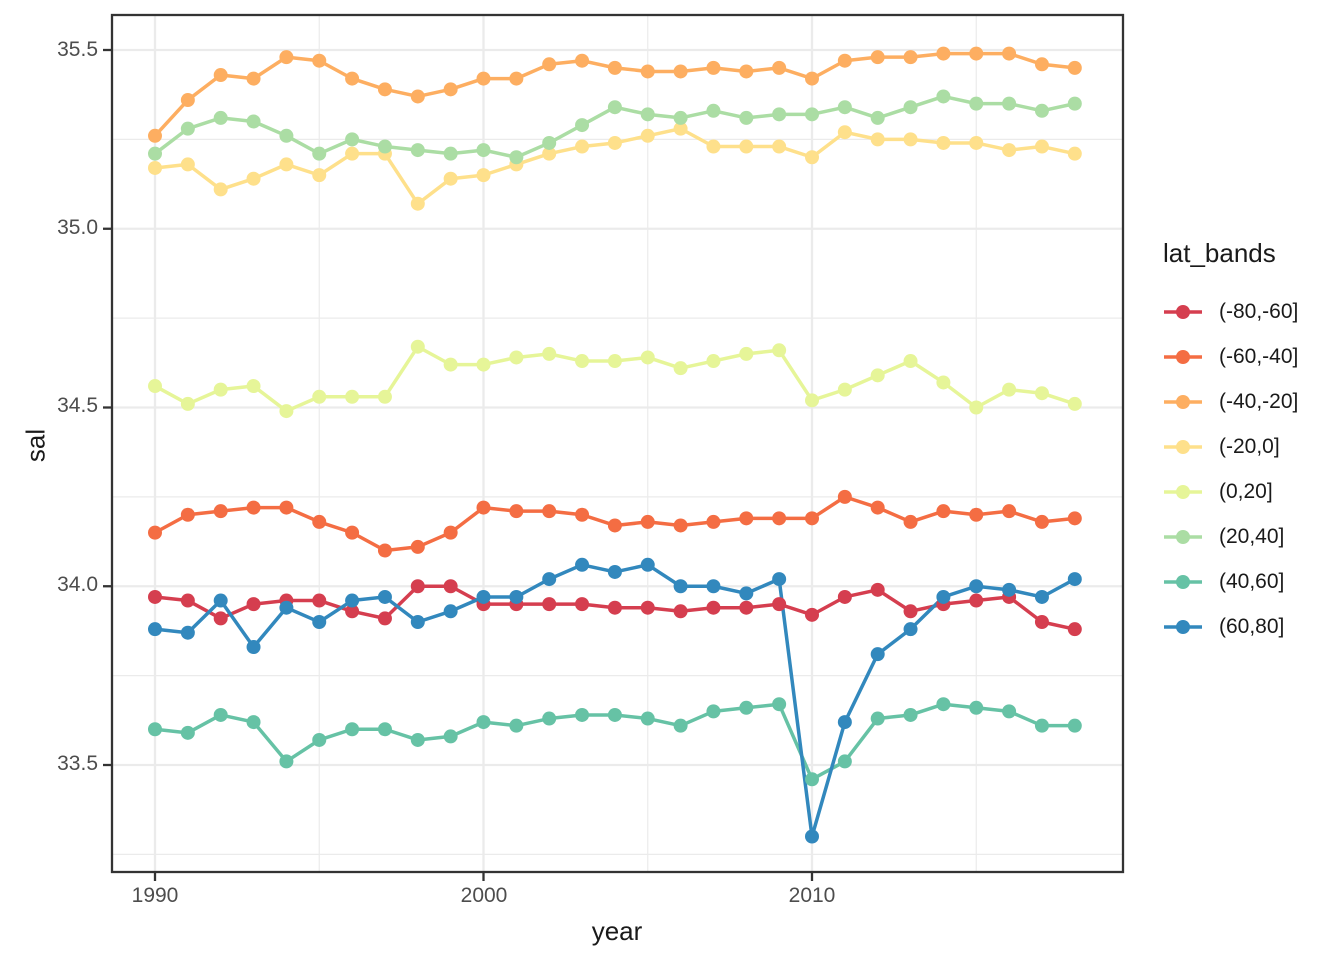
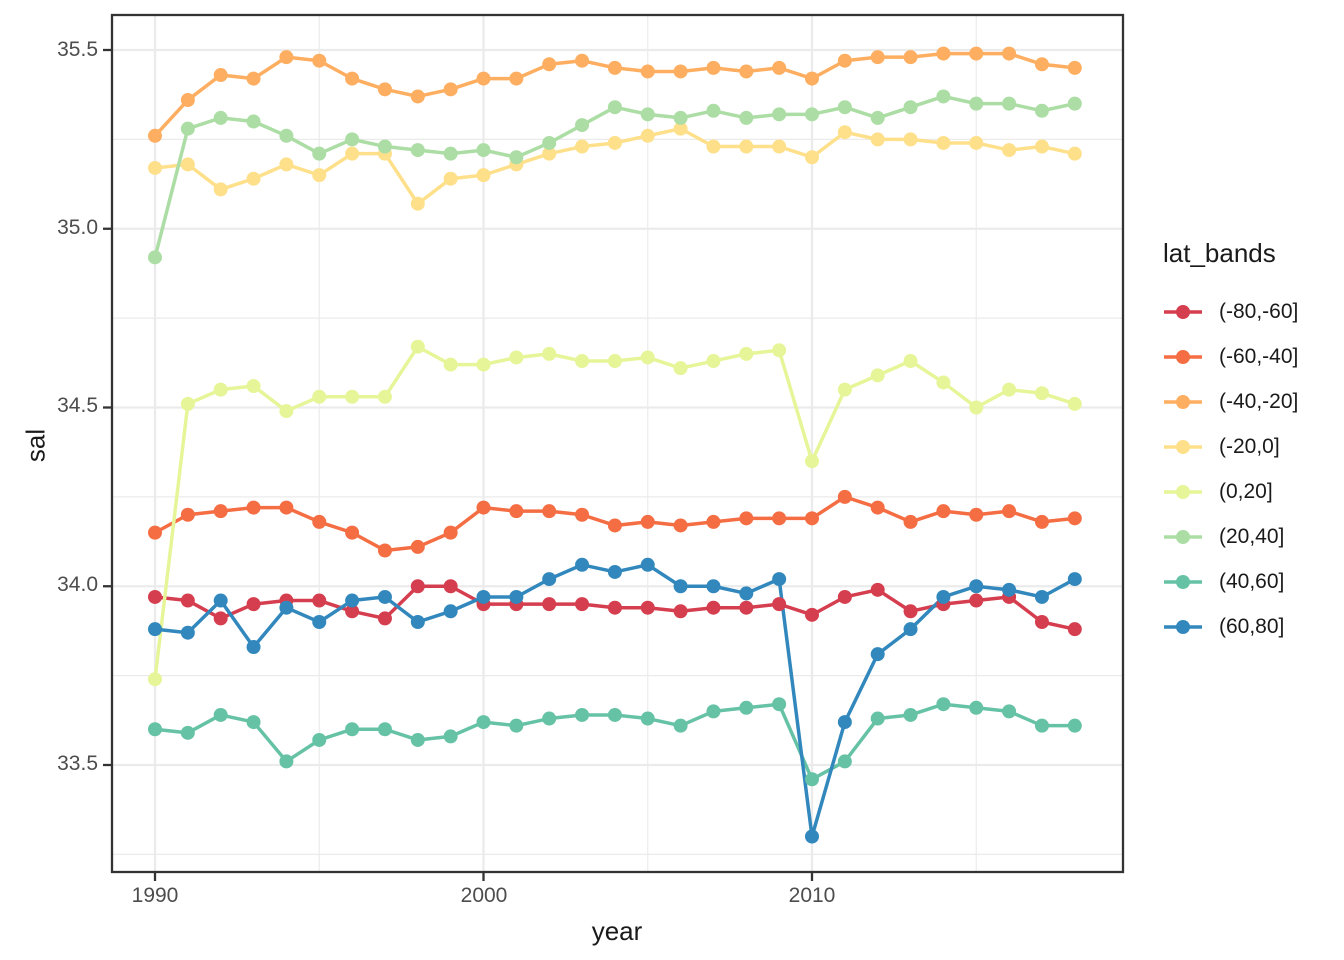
(0,20]/1990: 34.56 -> 33.74
(20,40]/1990: 35.21 -> 34.92
(0,20]/2010: 34.52 -> 34.35
